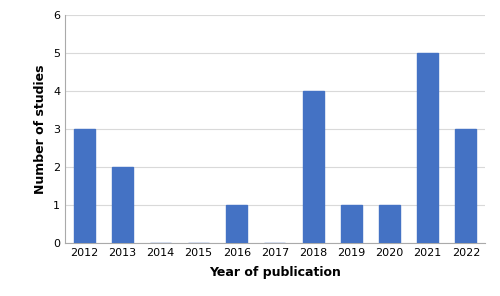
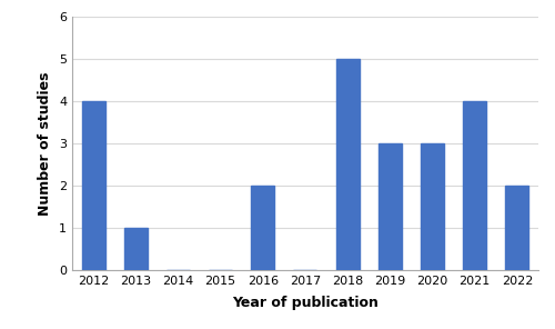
2012: 3 -> 4
2013: 2 -> 1
2016: 1 -> 2
2018: 4 -> 5
2019: 1 -> 3
2020: 1 -> 3
2021: 5 -> 4
2022: 3 -> 2
